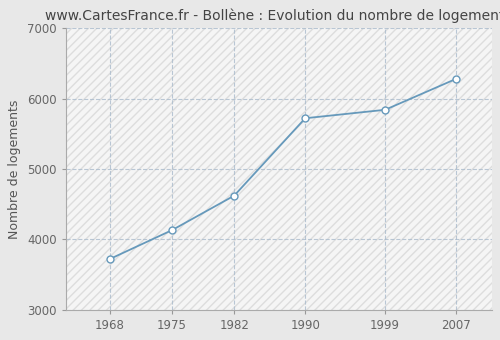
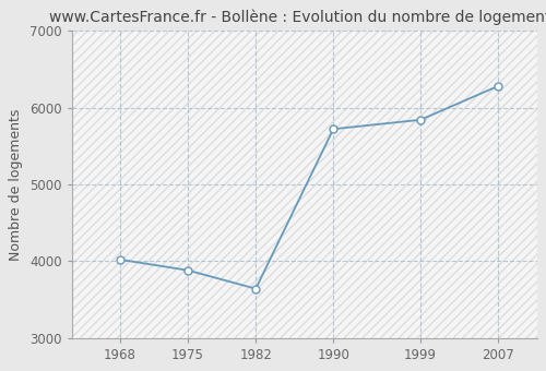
1968: 3720 -> 4020
1975: 4130 -> 3880
1982: 4620 -> 3640
